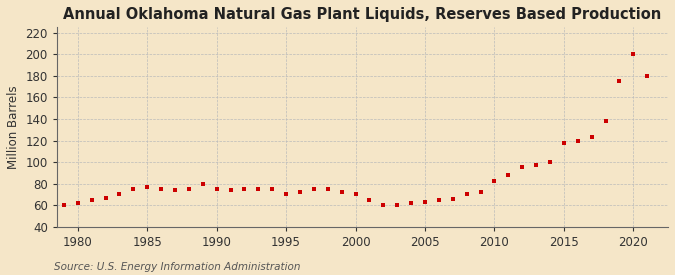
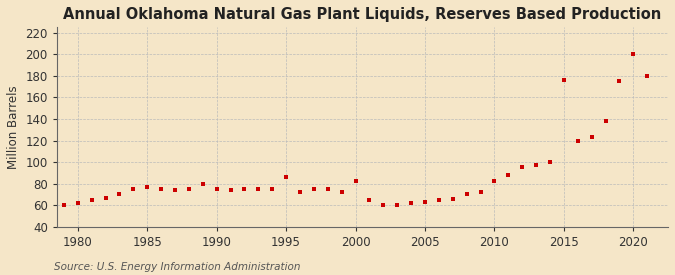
1995: 70 -> 86
2000: 70 -> 82
2015: 118 -> 176
